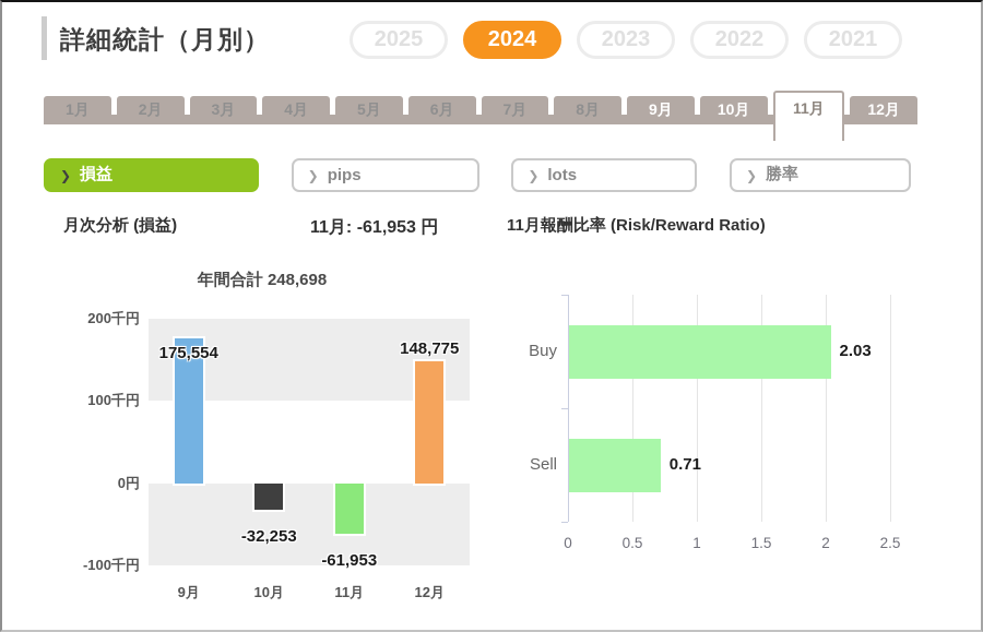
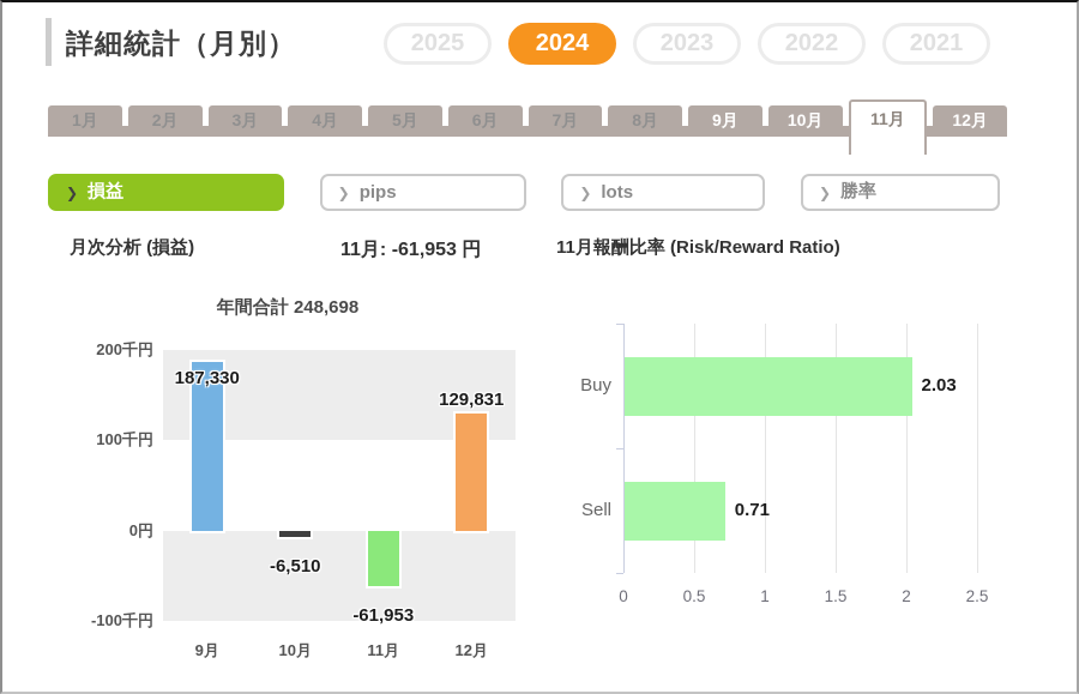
年間合計 248,698/9月: 175,554 -> 187,330
年間合計 248,698/10月: -32,253 -> -6,510
年間合計 248,698/12月: 148,775 -> 129,831
